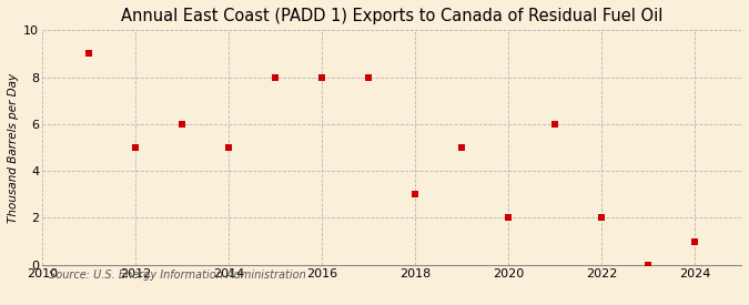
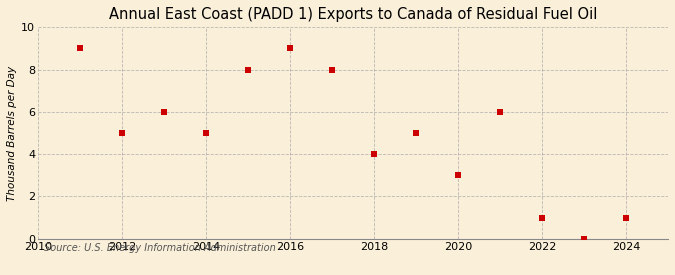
2016: 8 -> 9
2018: 3 -> 4
2020: 2 -> 3
2022: 2 -> 1
